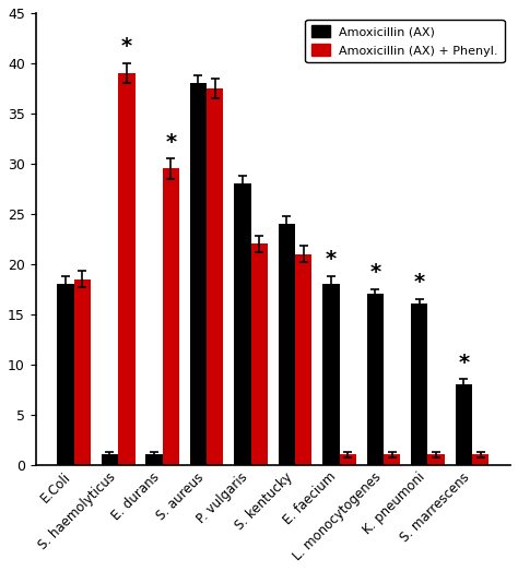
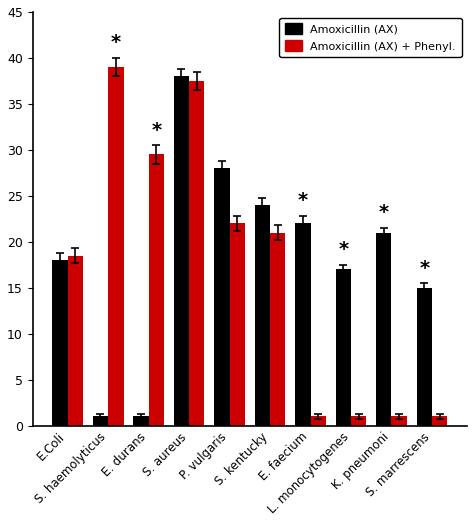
Amoxicillin (AX)/E. faecium: 18 -> 22
Amoxicillin (AX)/K. pneumoni: 16 -> 21
Amoxicillin (AX)/S. marrescens: 8 -> 15
